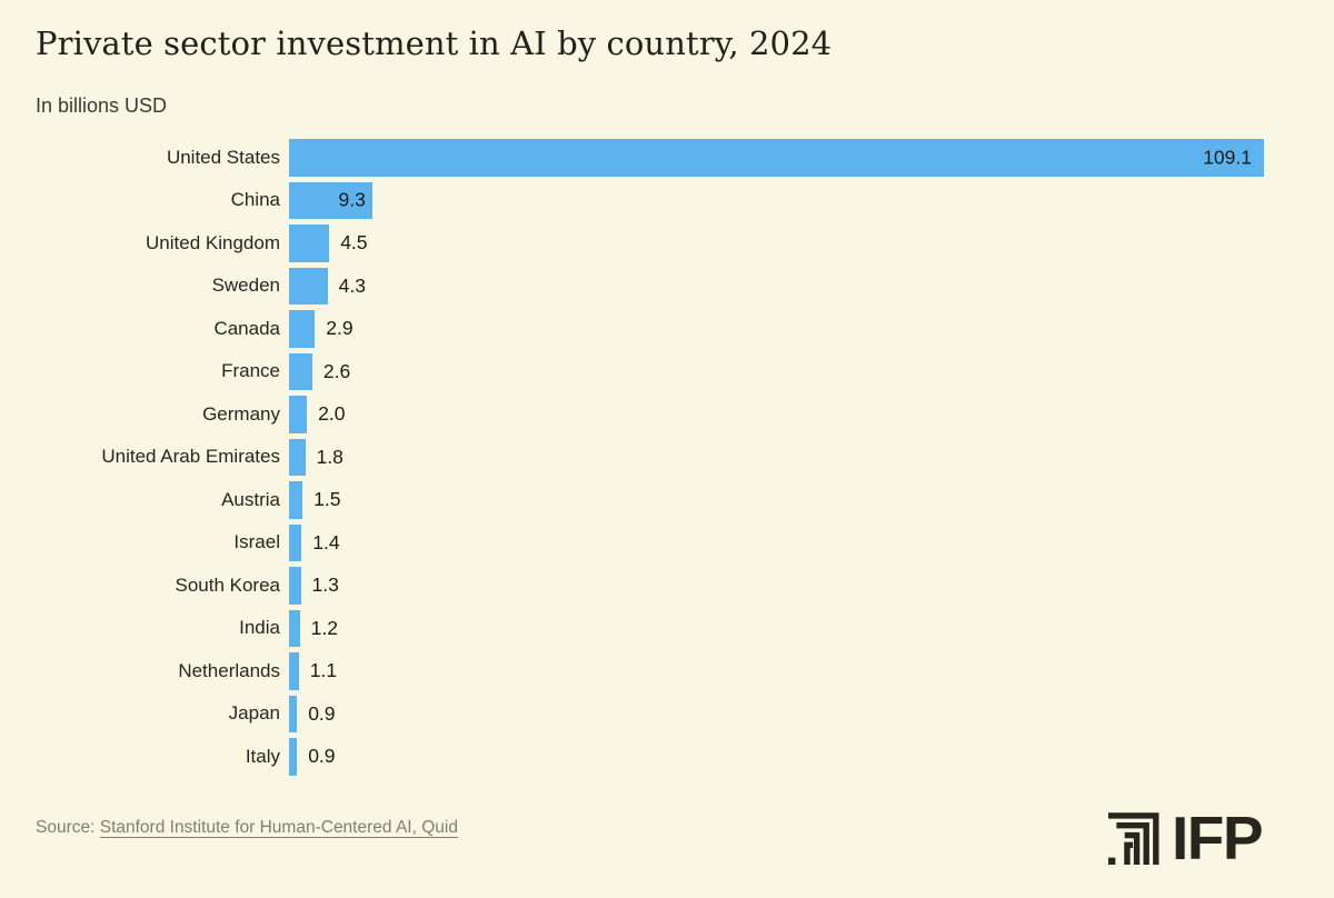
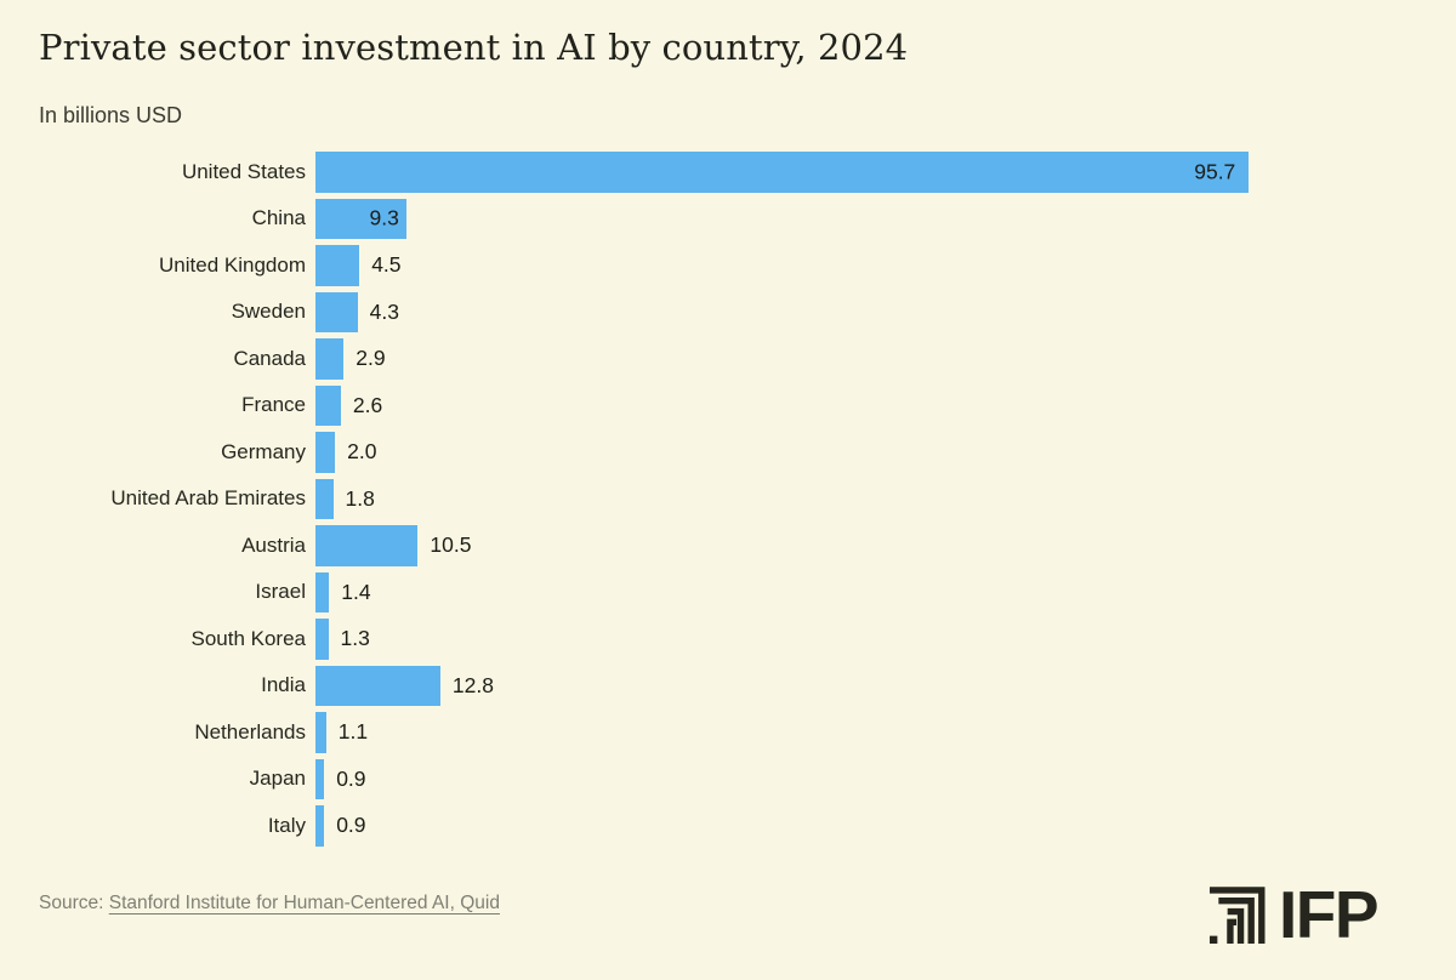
United States: 109.1 -> 95.7
Austria: 1.5 -> 10.5
India: 1.2 -> 12.8
